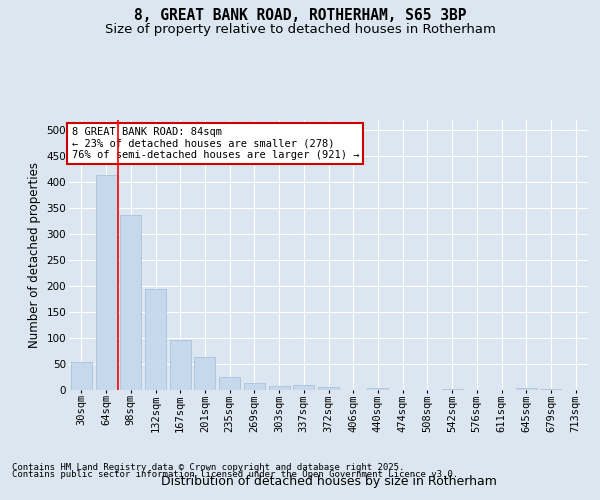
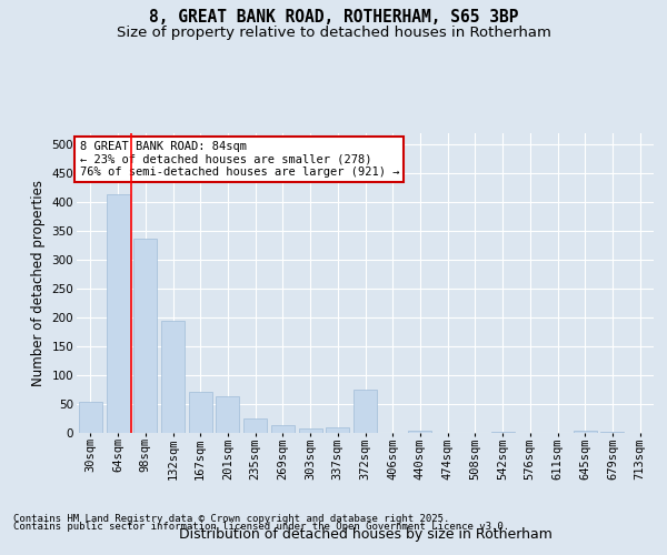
167sqm: 97 -> 72
372sqm: 5 -> 76
